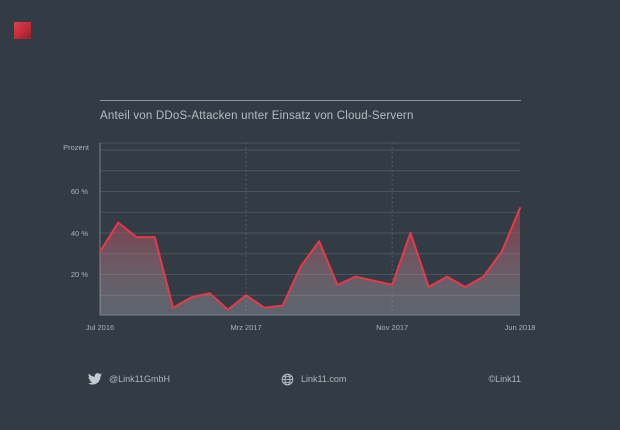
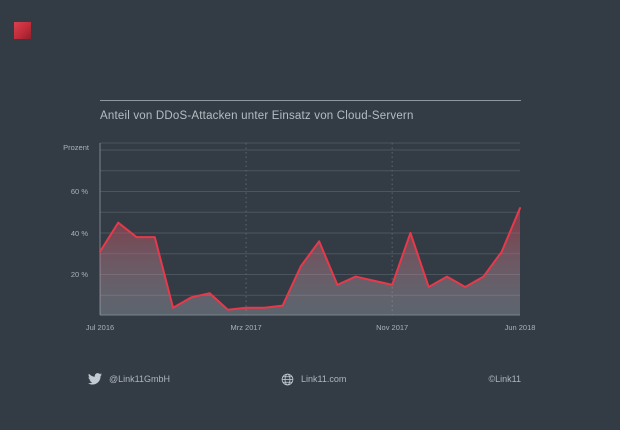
Mrz 2017: 10% -> 4%
